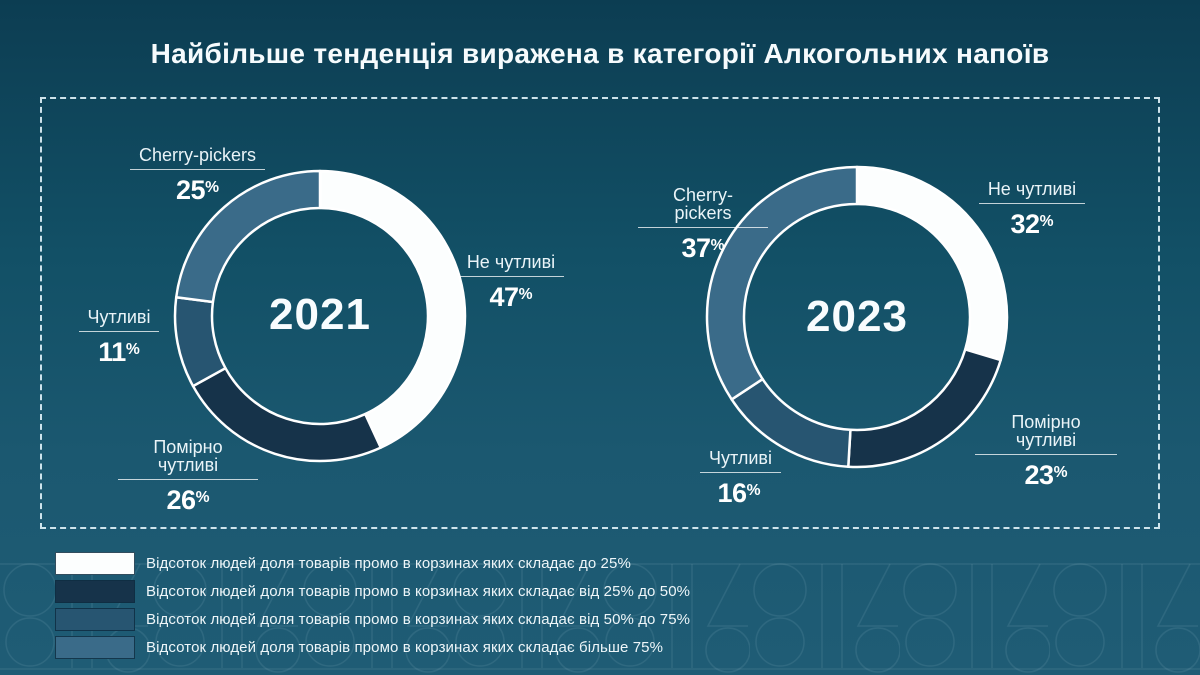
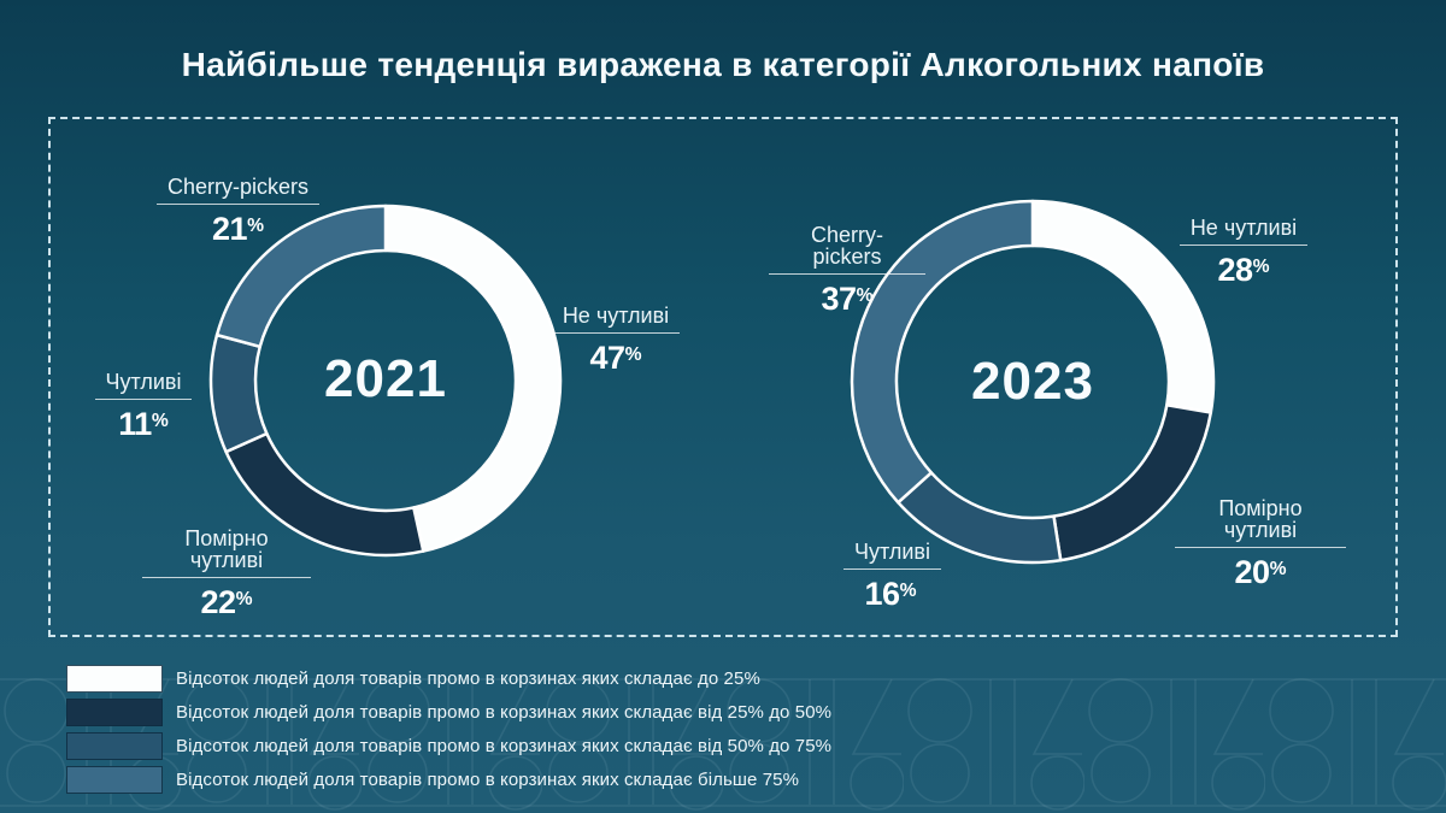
2021/Помірно чутливі: 26 -> 22
2021/Cherry-pickers: 25 -> 21
2023/Не чутливі: 32 -> 28
2023/Помірно чутливі: 23 -> 20
